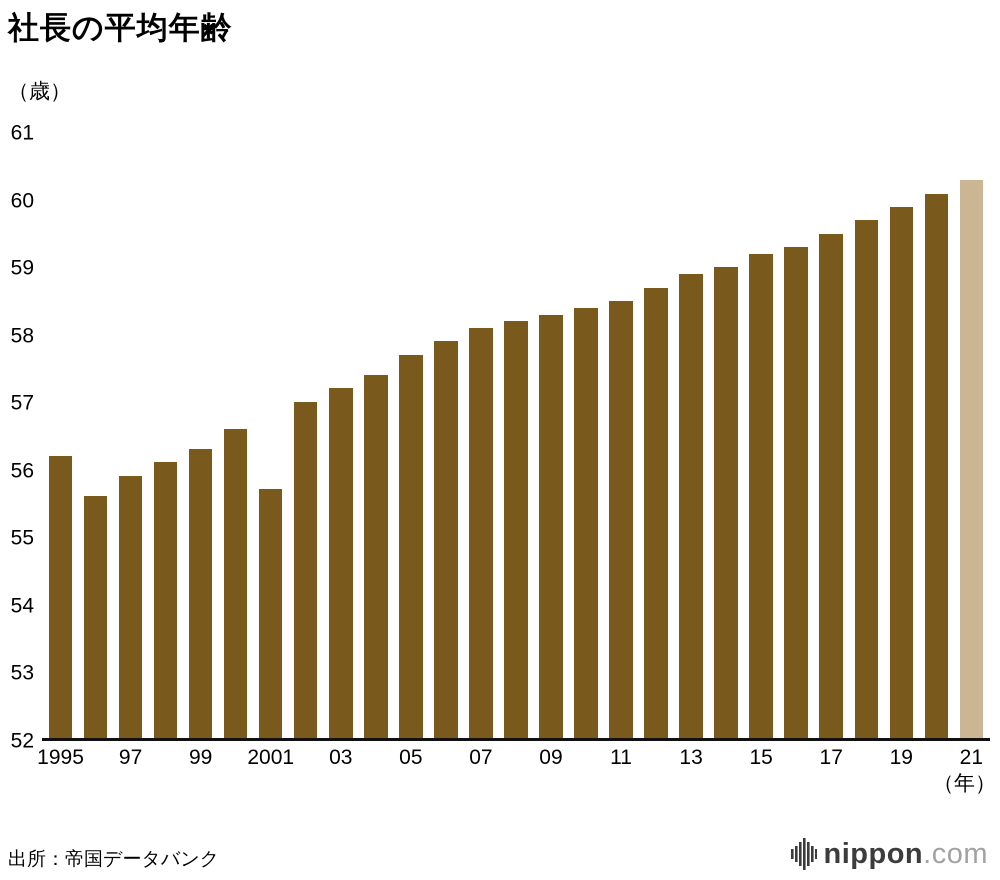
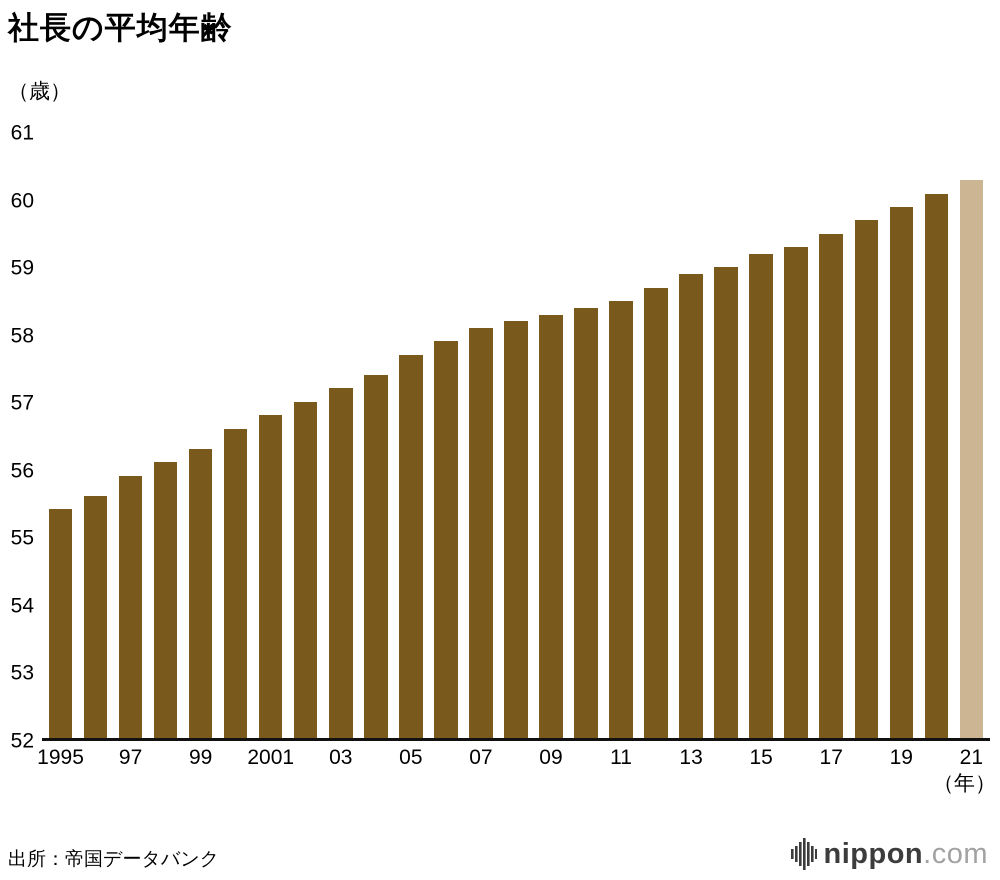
1995: 56.2 -> 55.4
2001: 55.7 -> 56.8
